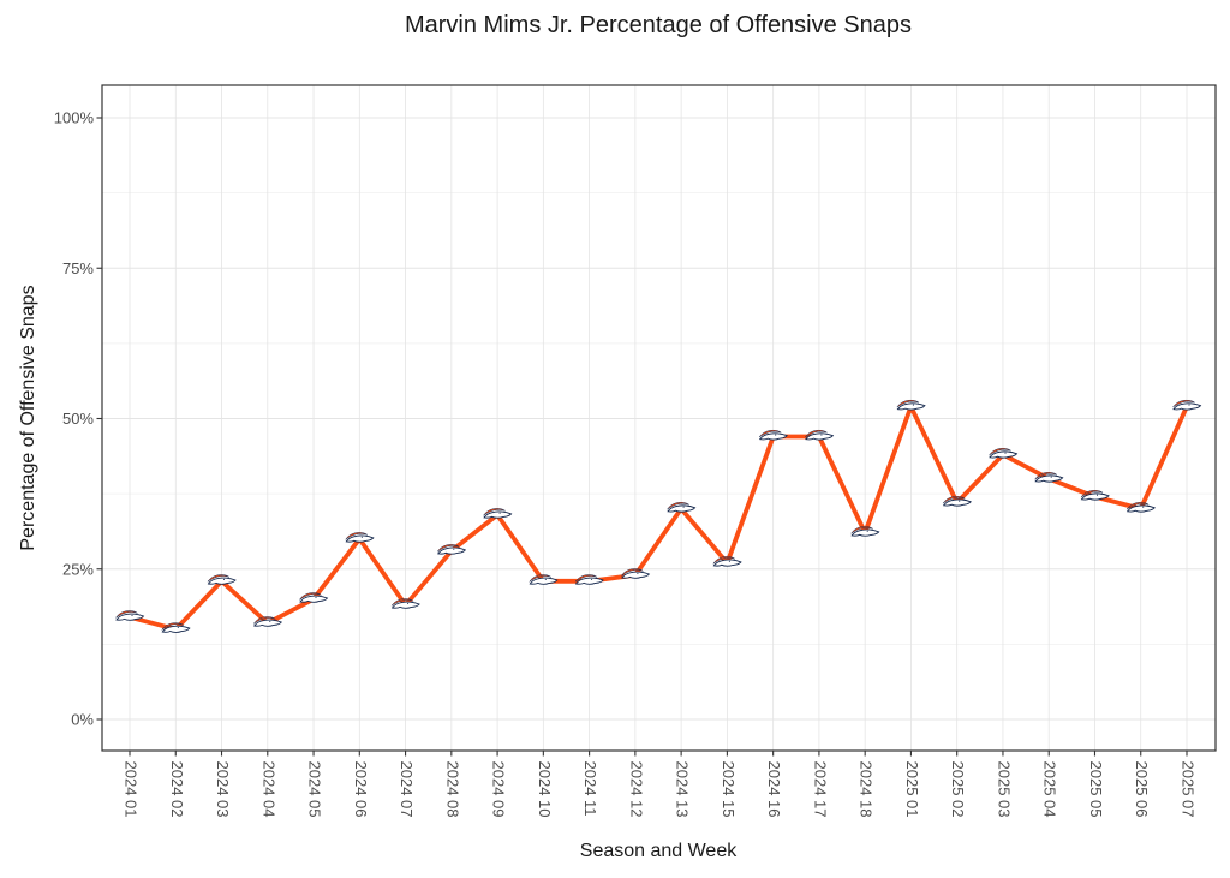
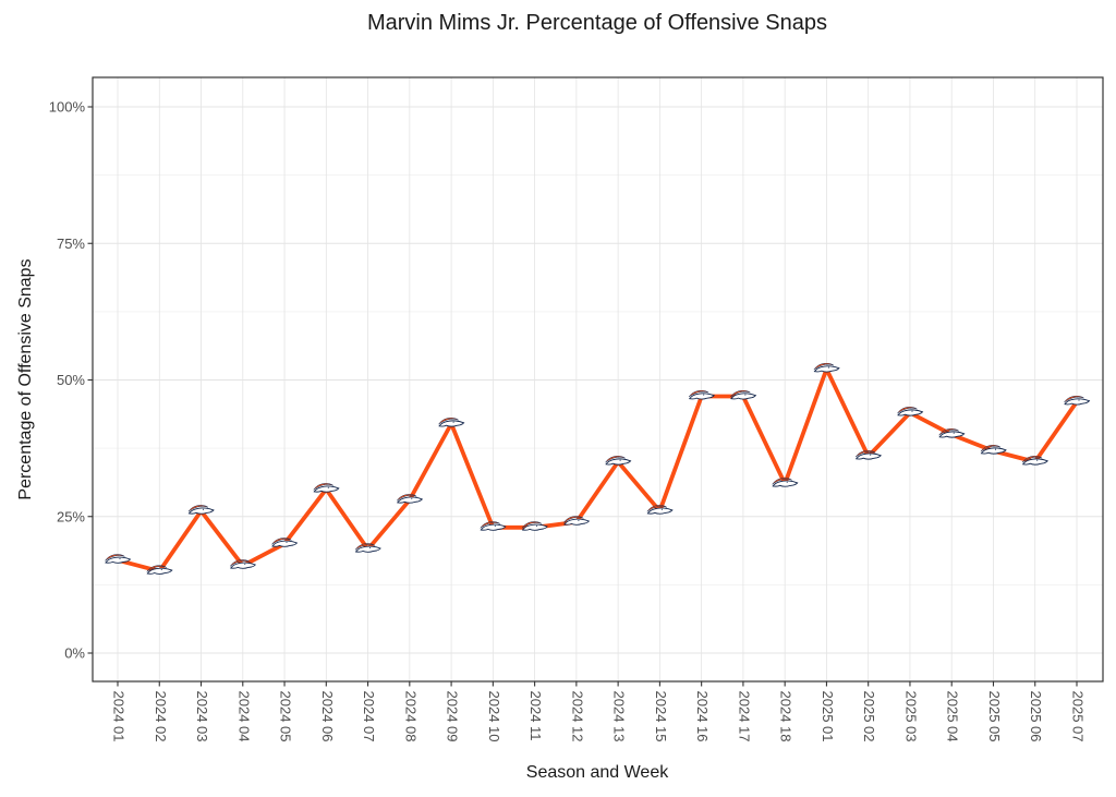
2024 03: 23% -> 26%
2024 09: 34% -> 42%
2025 07: 52% -> 46%
